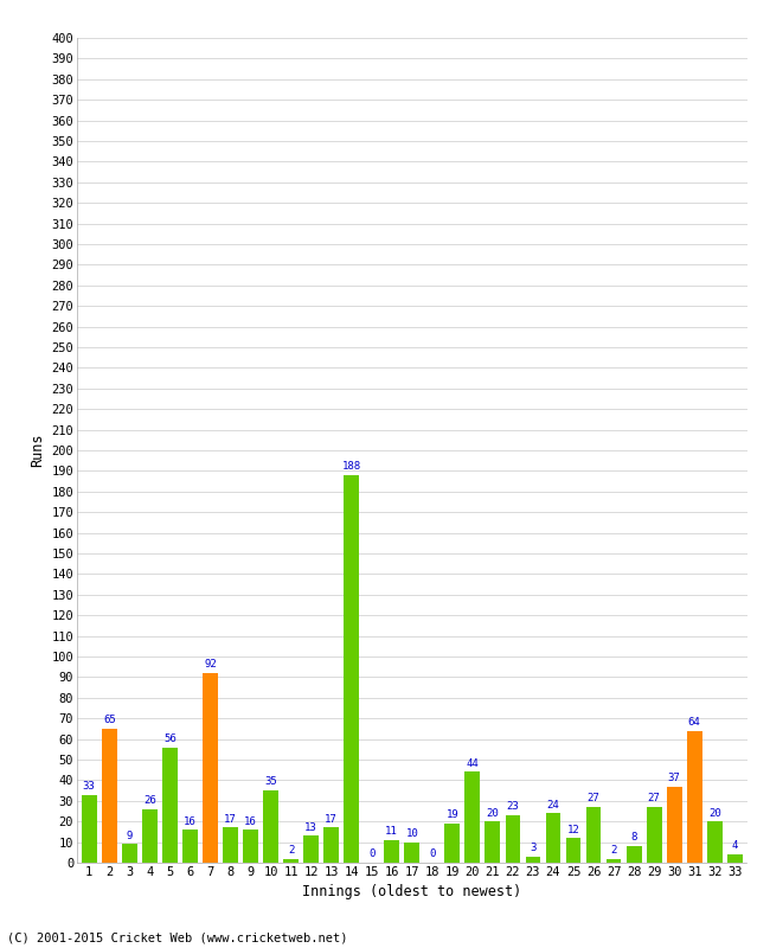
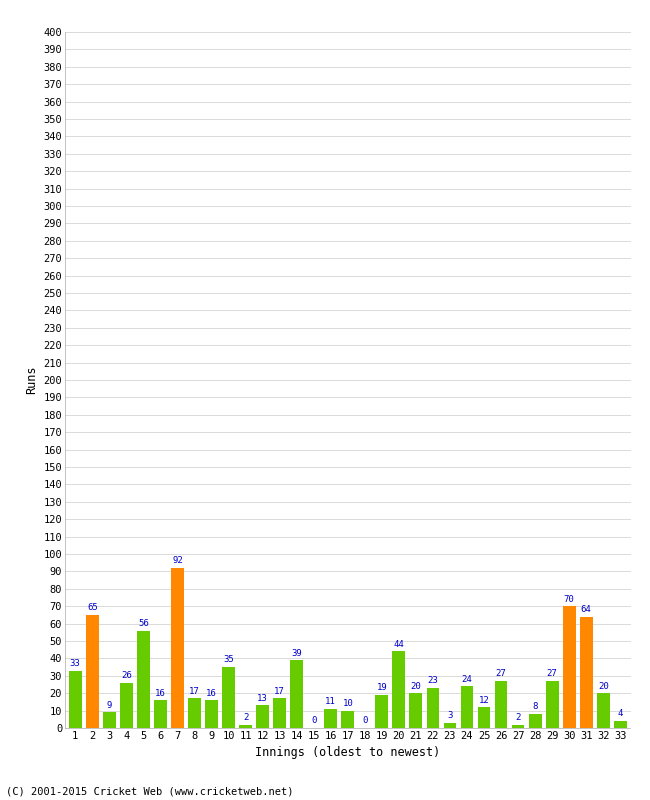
14: 188 -> 39
30: 37 -> 70
